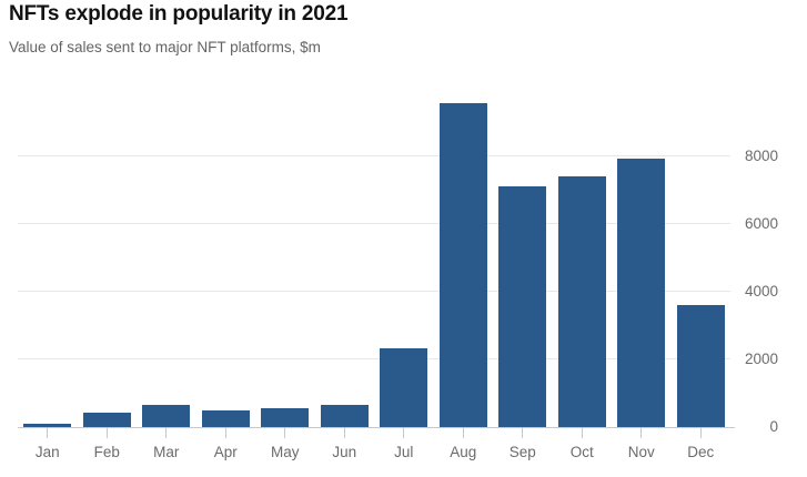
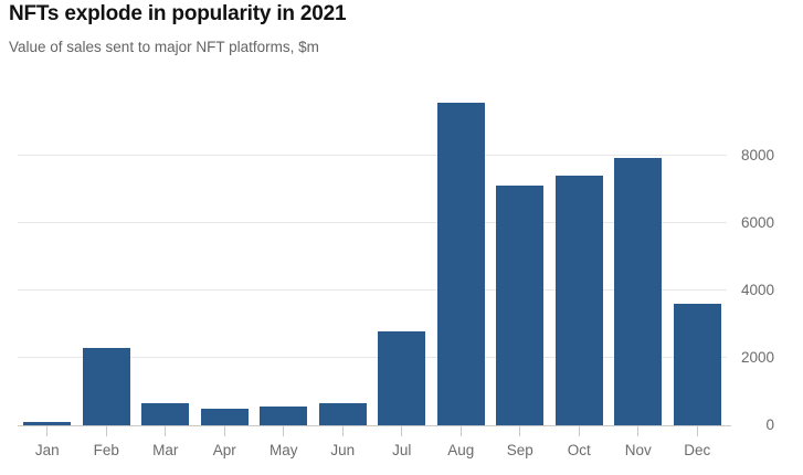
Feb: 400 -> 2300
Jul: 2300 -> 2800
